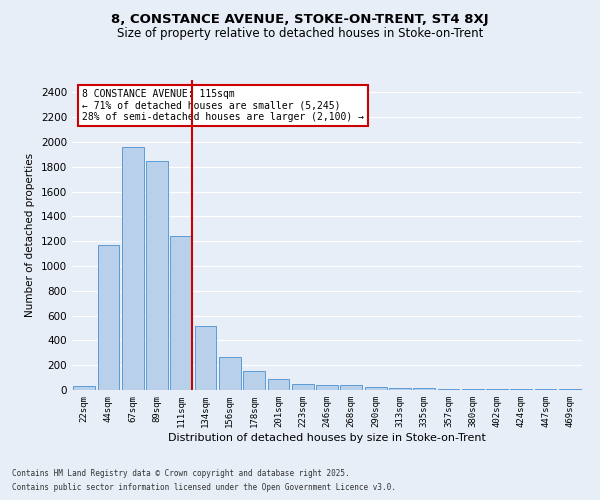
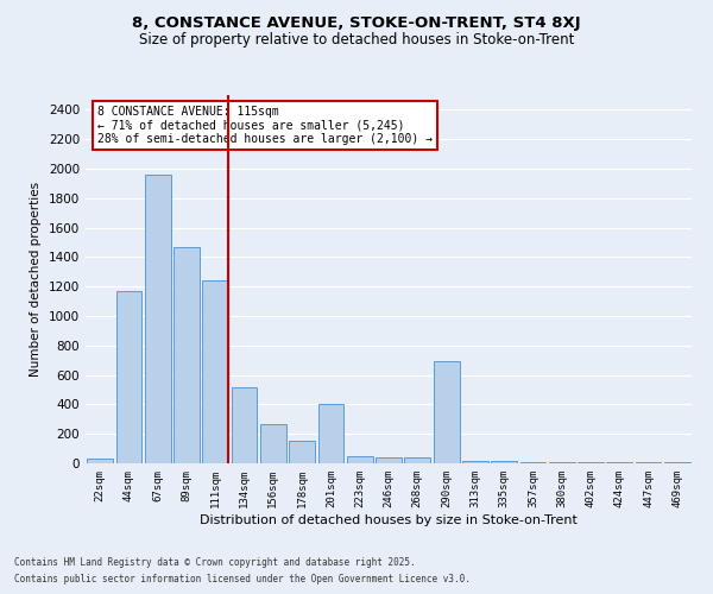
89sqm: 1850 -> 1470
201sqm: 90 -> 400
290sqm: 20 -> 690
